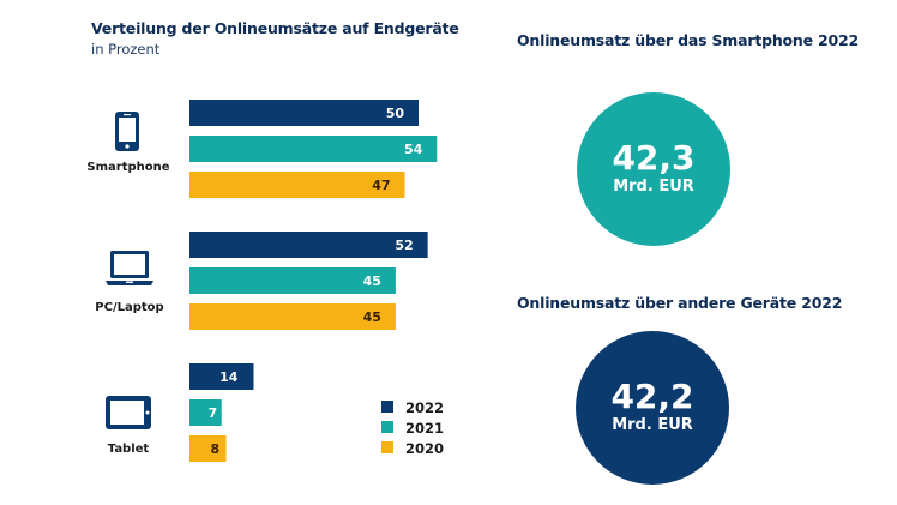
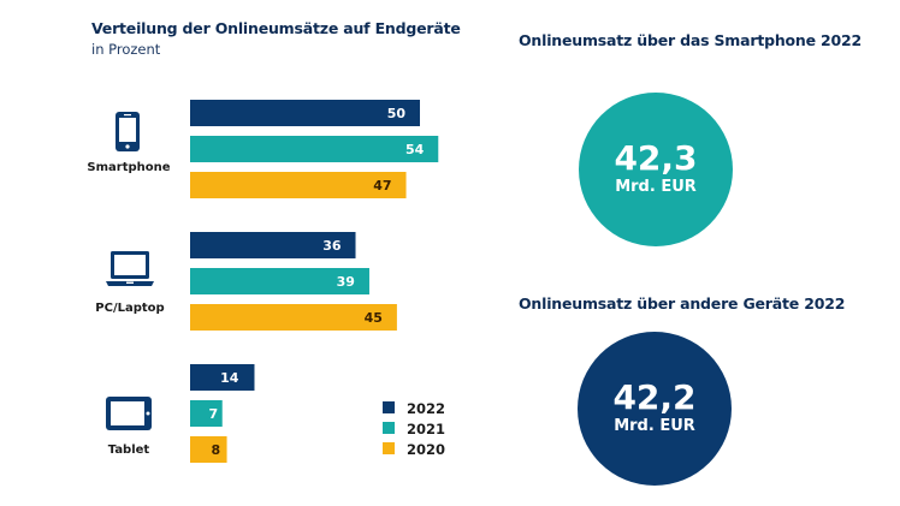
2022/PC/Laptop: 52 -> 36
2021/PC/Laptop: 45 -> 39
